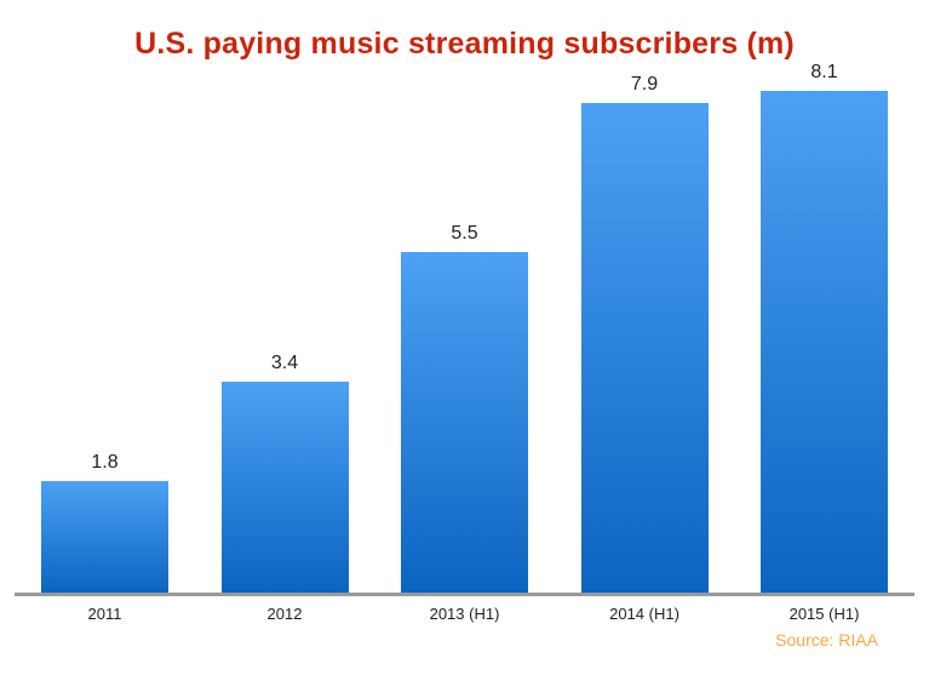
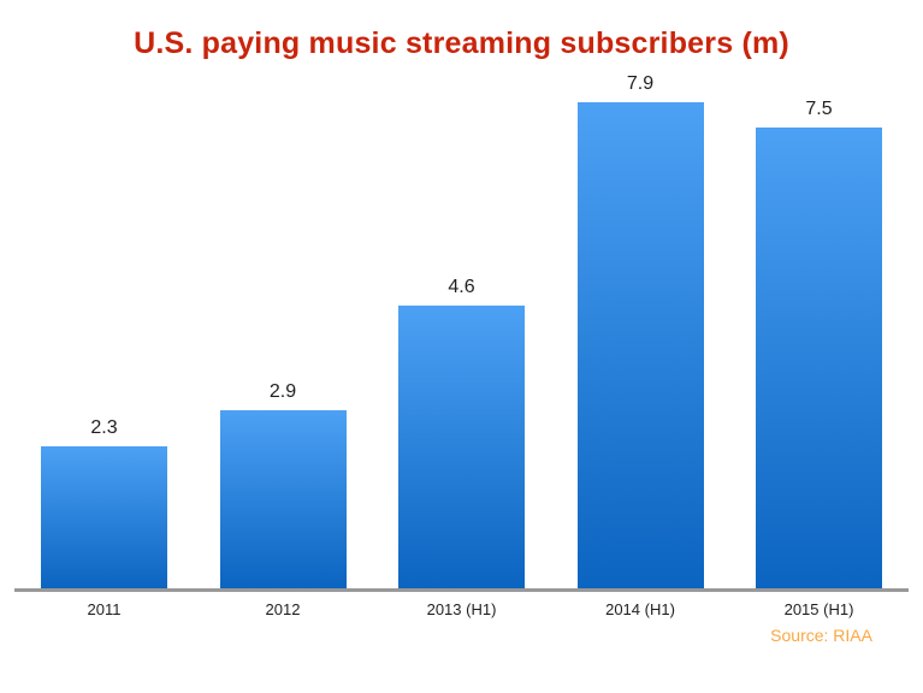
2011: 1.8 -> 2.3
2012: 3.4 -> 2.9
2013 (H1): 5.5 -> 4.6
2015 (H1): 8.1 -> 7.5
